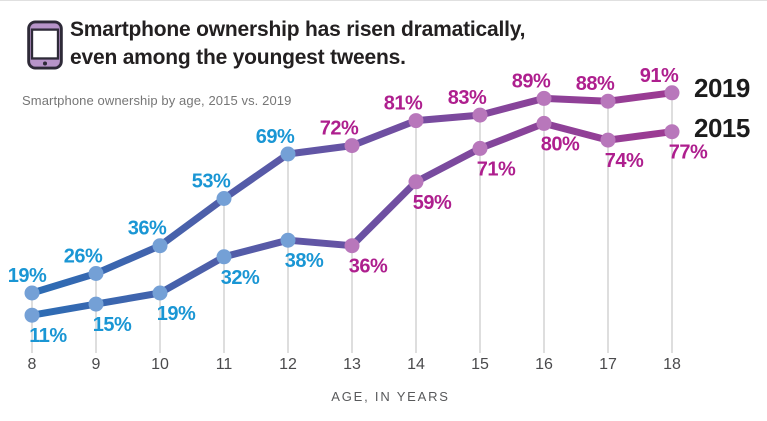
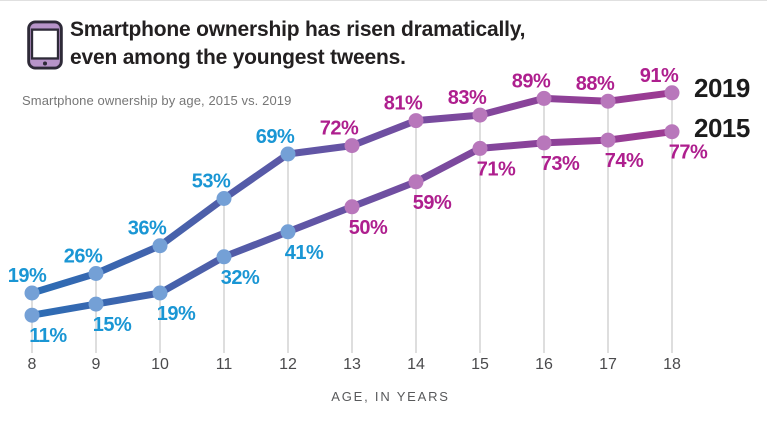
2015/12: 38% -> 41%
2015/13: 36% -> 50%
2015/16: 80% -> 73%
